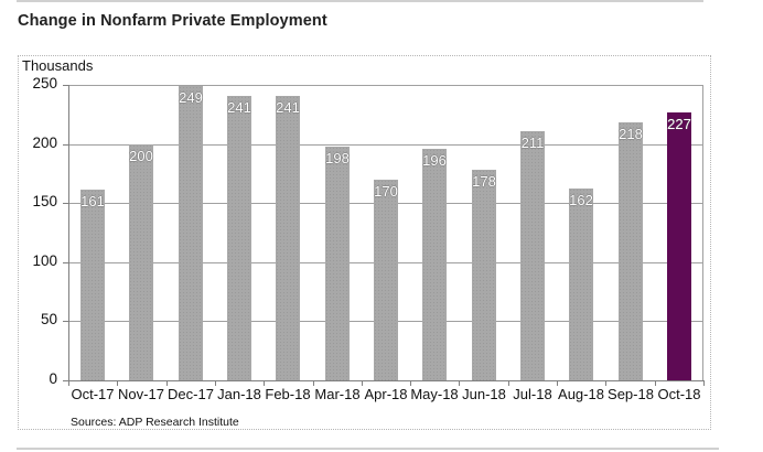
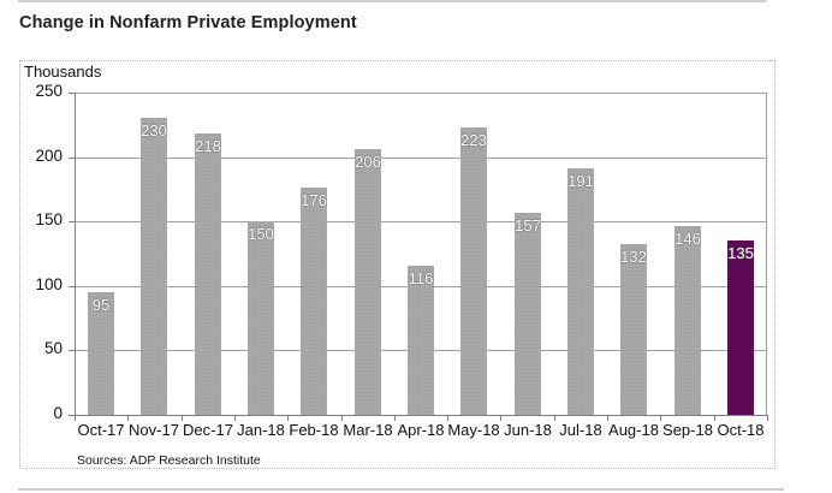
Oct-17: 161 -> 95
Nov-17: 200 -> 230
Dec-17: 249 -> 218
Jan-18: 241 -> 150
Feb-18: 241 -> 176
Mar-18: 198 -> 206
Apr-18: 170 -> 116
May-18: 196 -> 223
Jun-18: 178 -> 157
Jul-18: 211 -> 191
Aug-18: 162 -> 132
Sep-18: 218 -> 146
Oct-18: 227 -> 135
